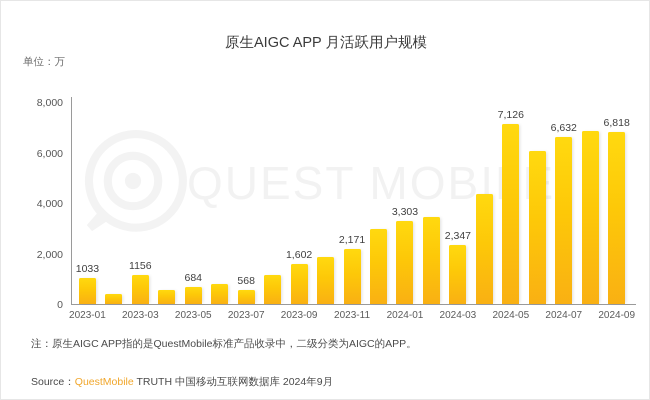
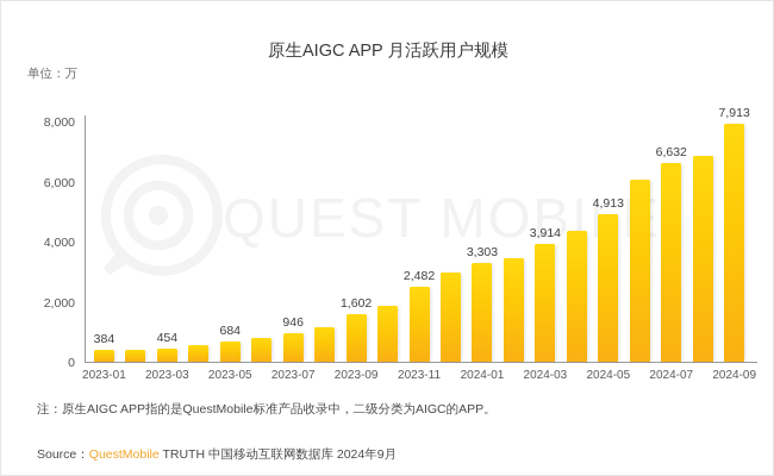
2023-01: 1033 -> 384
2023-03: 1156 -> 454
2023-07: 568 -> 946
2023-11: 2,171 -> 2,482
2024-03: 2,347 -> 3,914
2024-05: 7,126 -> 4,913
2024-09: 6,818 -> 7,913
